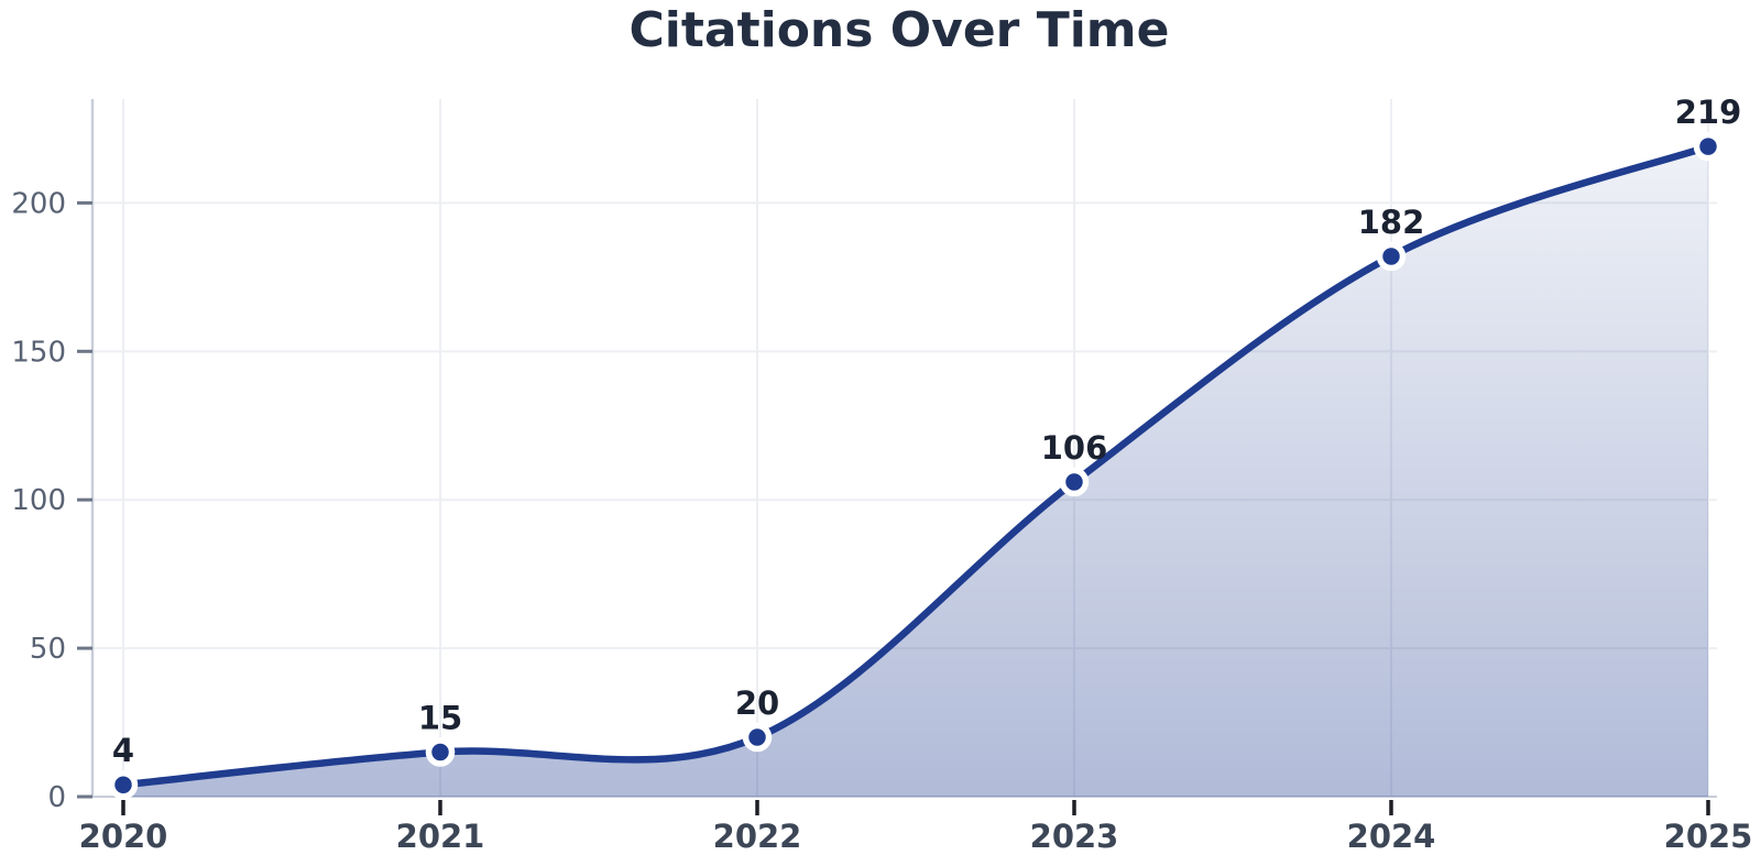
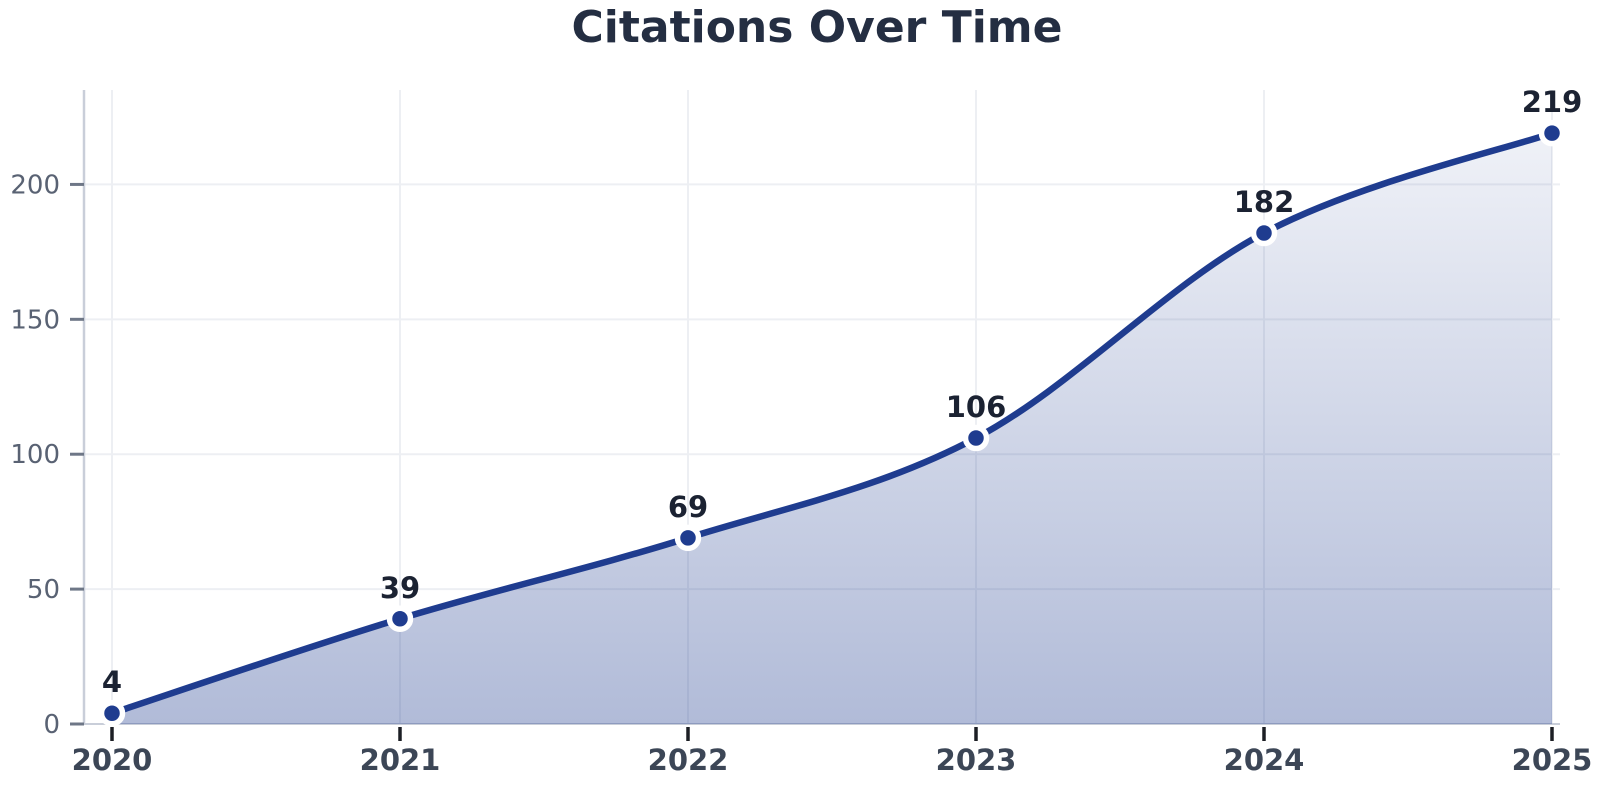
2021: 15 -> 39
2022: 20 -> 69
